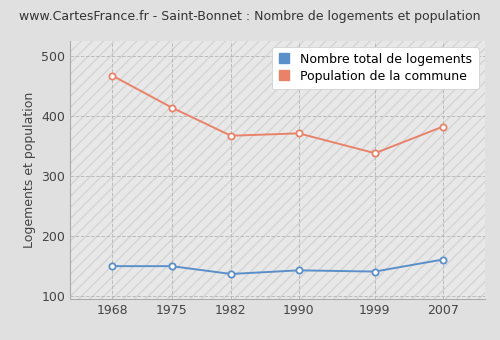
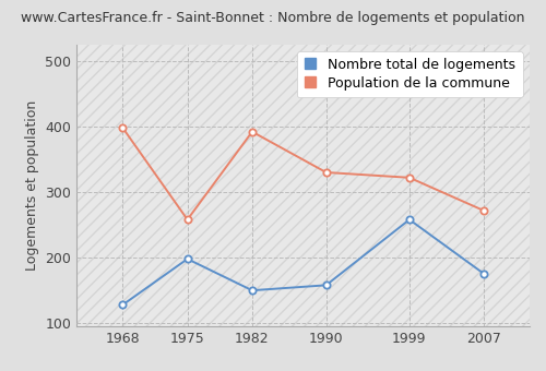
Nombre total de logements/1968: 150 -> 128
Population de la commune/1968: 467 -> 398
Nombre total de logements/1975: 150 -> 198
Population de la commune/1975: 414 -> 258
Nombre total de logements/1982: 137 -> 150
Population de la commune/1982: 367 -> 392
Nombre total de logements/1990: 143 -> 158
Population de la commune/1990: 371 -> 330
Nombre total de logements/1999: 141 -> 258
Population de la commune/1999: 338 -> 322
Nombre total de logements/2007: 161 -> 176
Population de la commune/2007: 382 -> 272
